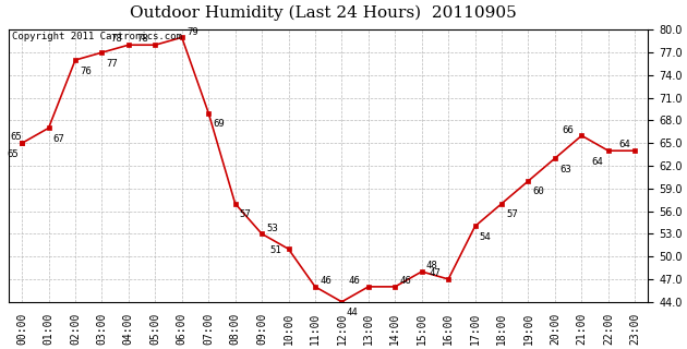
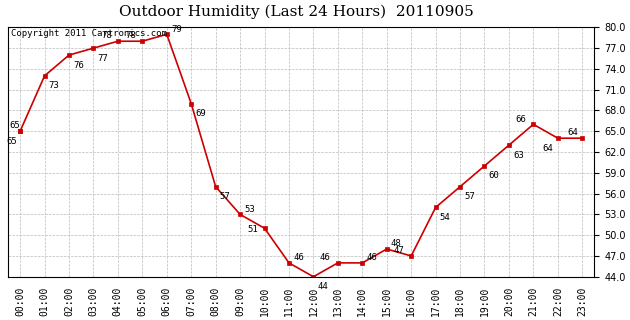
01:00: 67 -> 73
